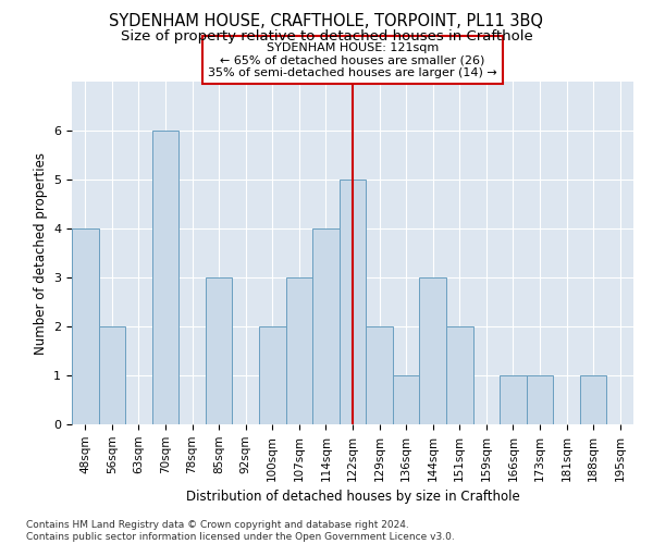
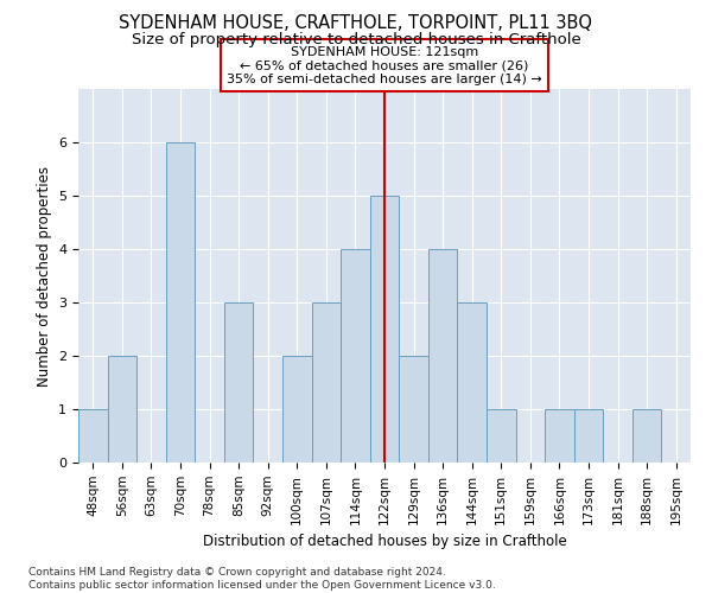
48sqm: 4 -> 1
136sqm: 1 -> 4
151sqm: 2 -> 1
